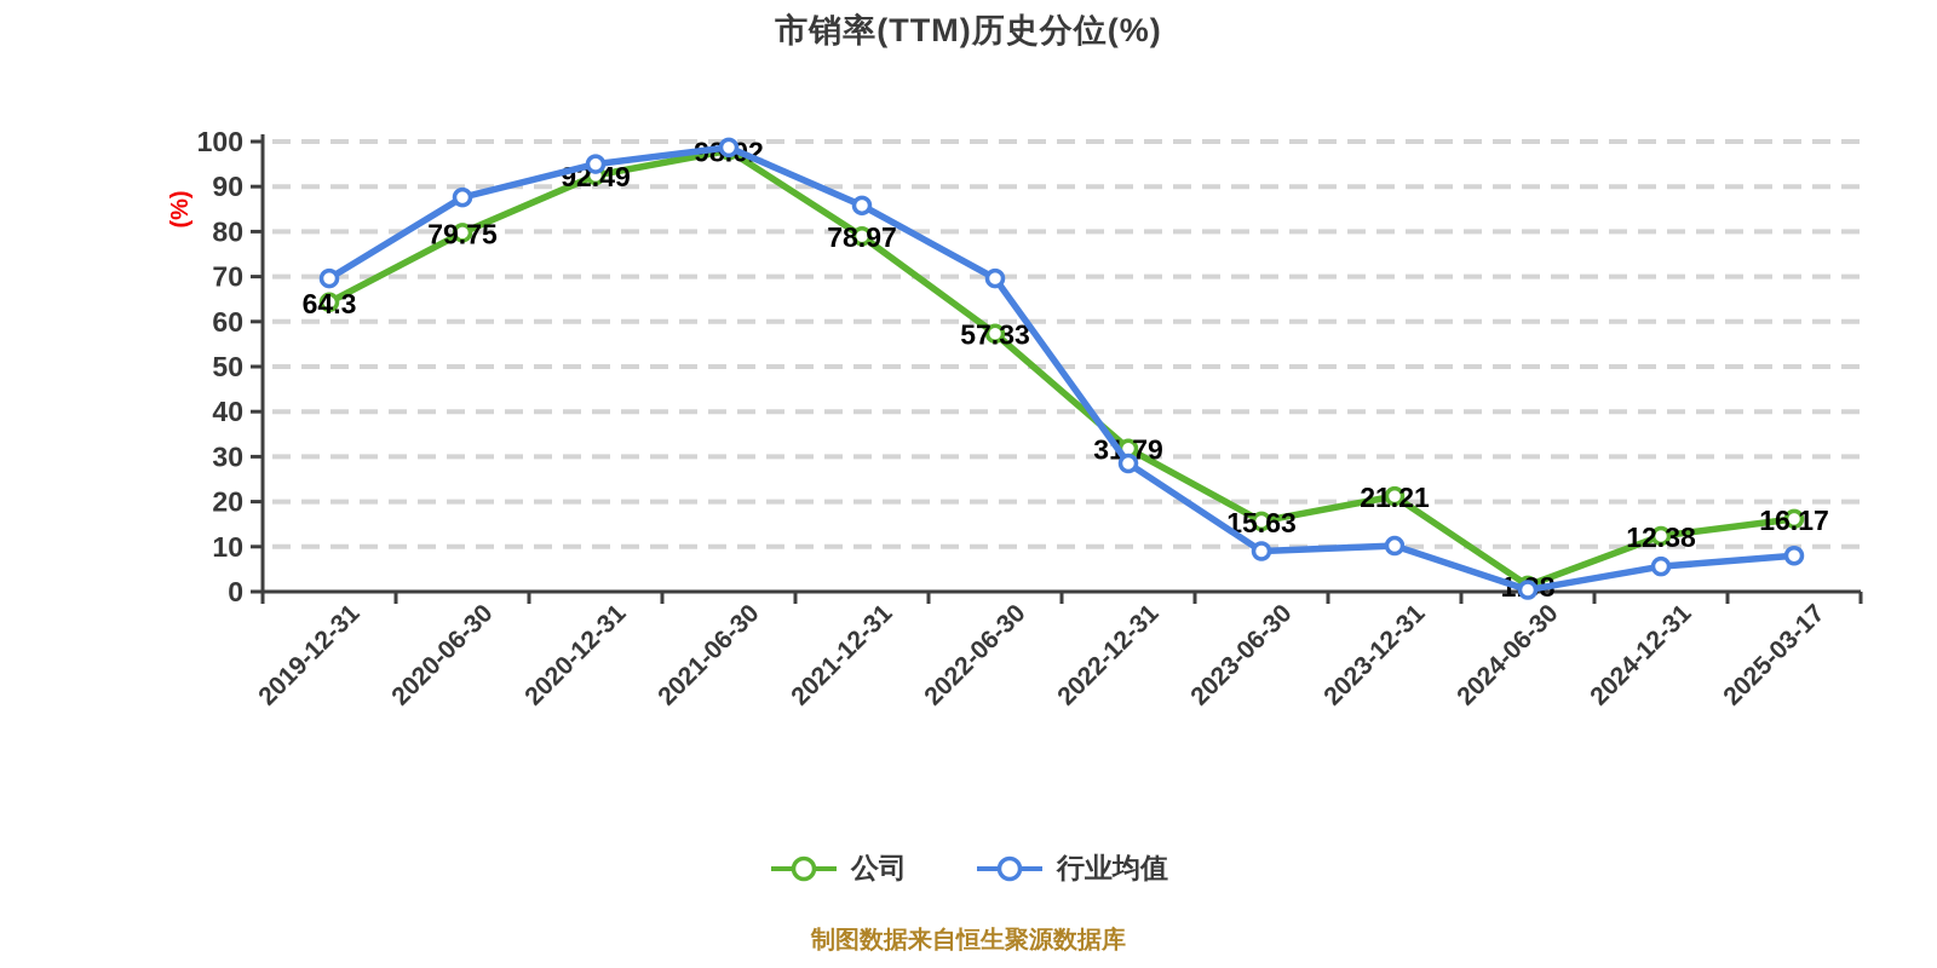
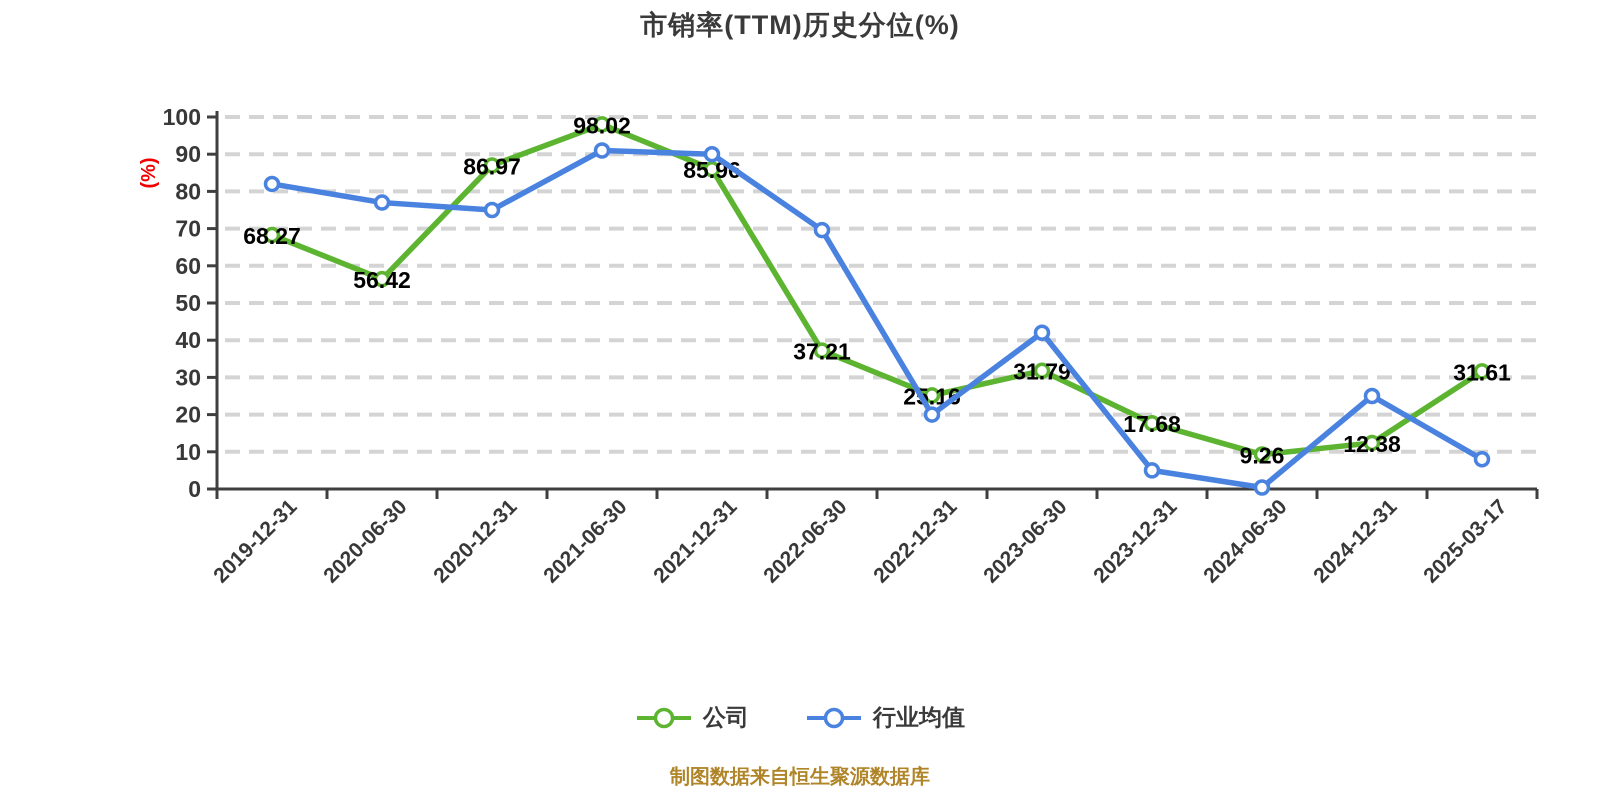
公司/2019-12-31: 64.3 -> 68.27
行业均值/2019-12-31: 70 -> 82
公司/2020-06-30: 79.75 -> 56.42
行业均值/2020-06-30: 88 -> 77
公司/2020-12-31: 92.49 -> 86.97
行业均值/2020-12-31: 95 -> 75
行业均值/2021-06-30: 99 -> 91
公司/2021-12-31: 78.97 -> 85.96
行业均值/2021-12-31: 86 -> 90
公司/2022-06-30: 57.33 -> 37.21
公司/2022-12-31: 31.79 -> 25.16
行业均值/2022-12-31: 28 -> 20
公司/2023-06-30: 15.63 -> 31.79
行业均值/2023-06-30: 9 -> 42
公司/2023-12-31: 21.21 -> 17.68
行业均值/2023-12-31: 10 -> 5
公司/2024-06-30: 1.38 -> 9.26
行业均值/2024-12-31: 6 -> 25
公司/2025-03-17: 16.17 -> 31.61
